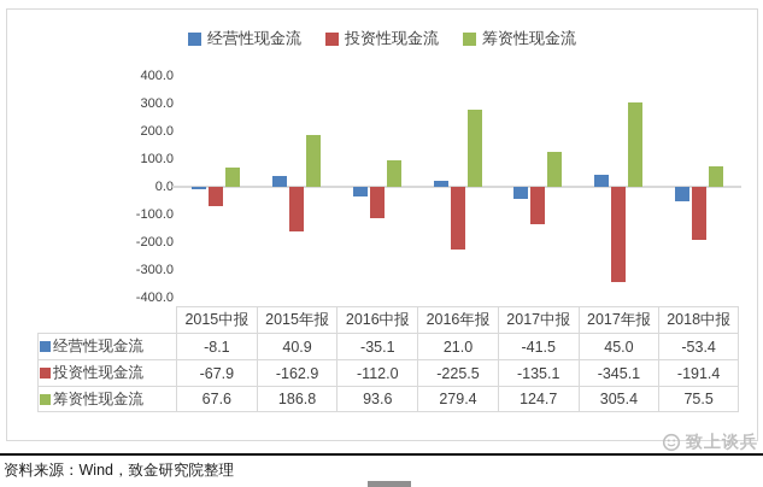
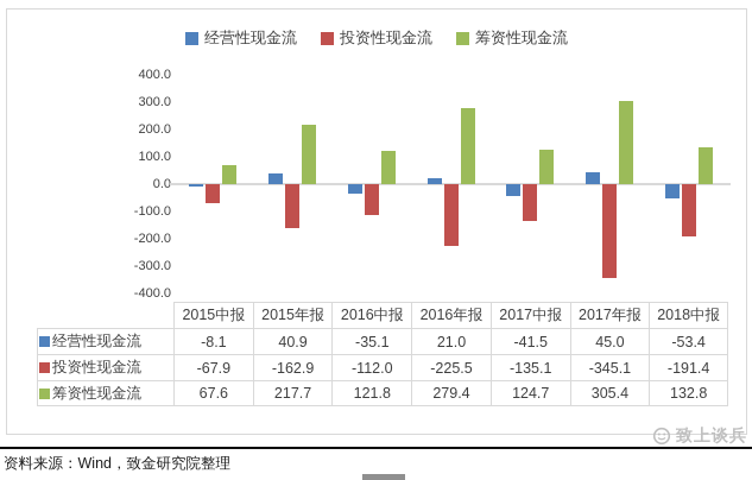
筹资性现金流/2015年报: 186.8 -> 217.7
筹资性现金流/2016中报: 93.6 -> 121.8
筹资性现金流/2018中报: 75.5 -> 132.8
